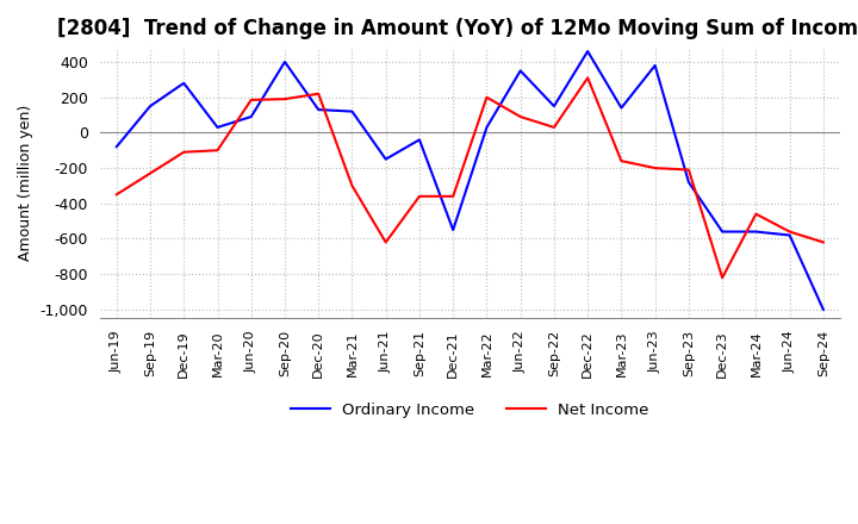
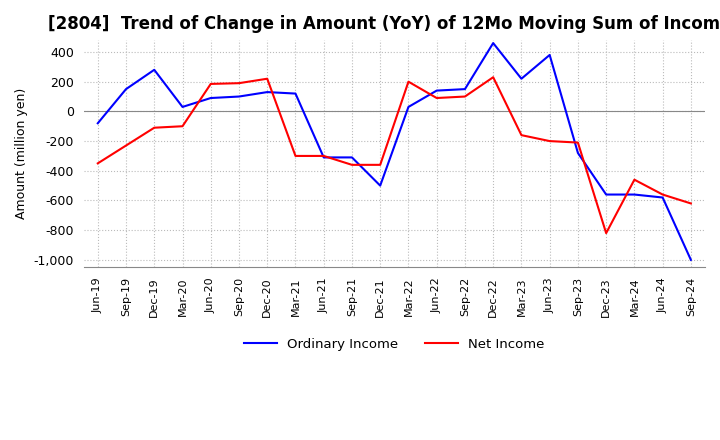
Ordinary Income/Sep-20: 400 -> 100
Ordinary Income/Jun-21: -150 -> -310
Net Income/Jun-21: -620 -> -300
Ordinary Income/Sep-21: -40 -> -310
Ordinary Income/Dec-21: -550 -> -500
Ordinary Income/Jun-22: 350 -> 140
Net Income/Sep-22: 30 -> 100
Net Income/Dec-22: 310 -> 230
Ordinary Income/Mar-23: 140 -> 220
